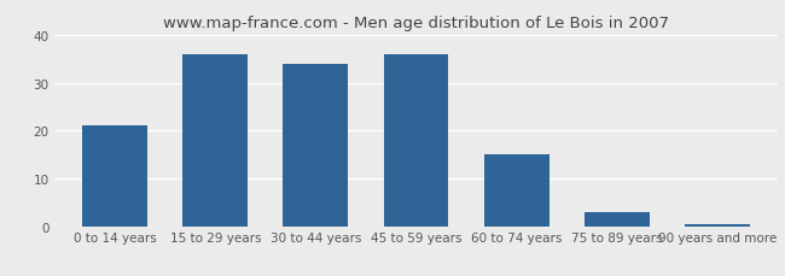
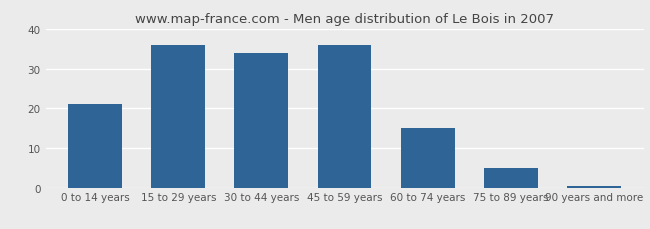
75 to 89 years: 3.0 -> 5.0
